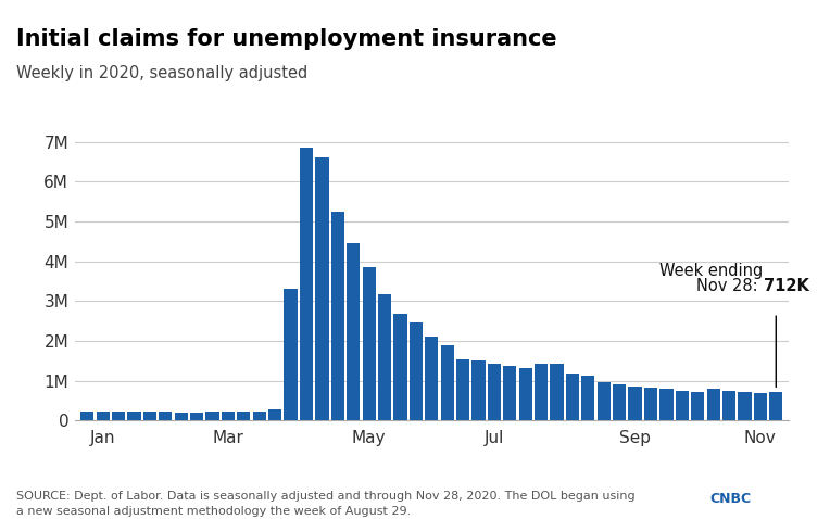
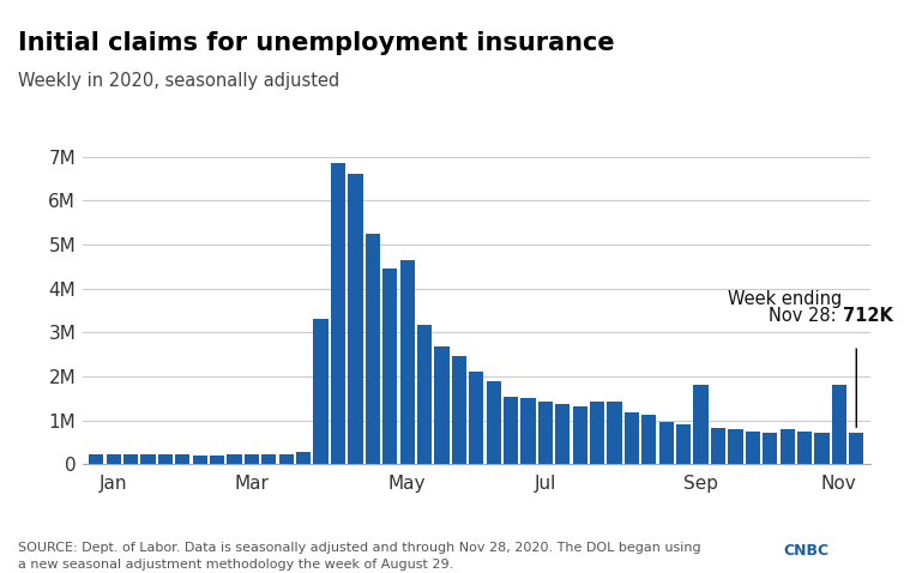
May: 3.85M -> 4.65M
Sep: 0.86M -> 1.80M
Nov: 0.70M -> 1.80M
